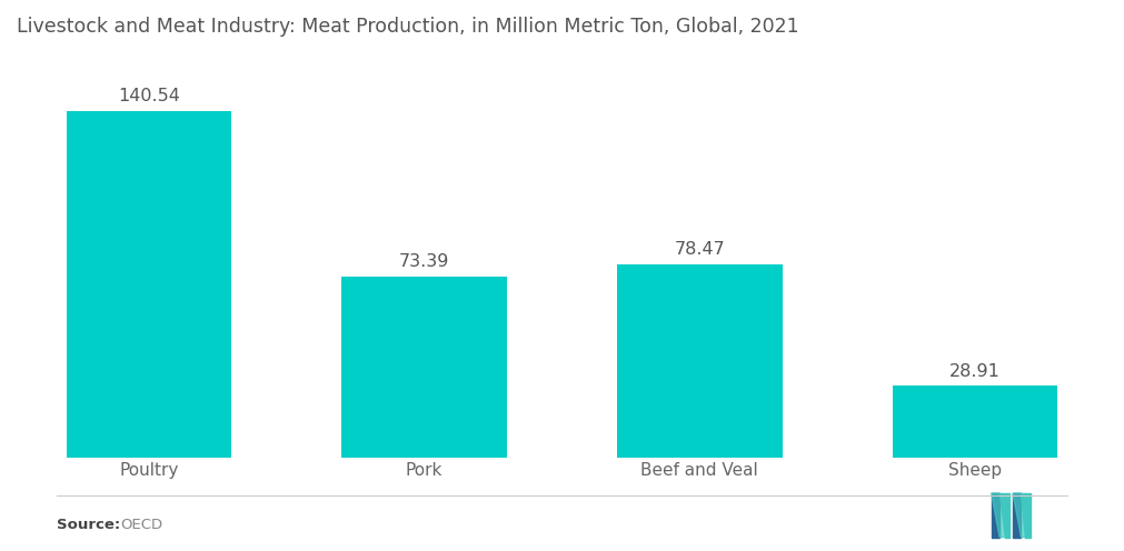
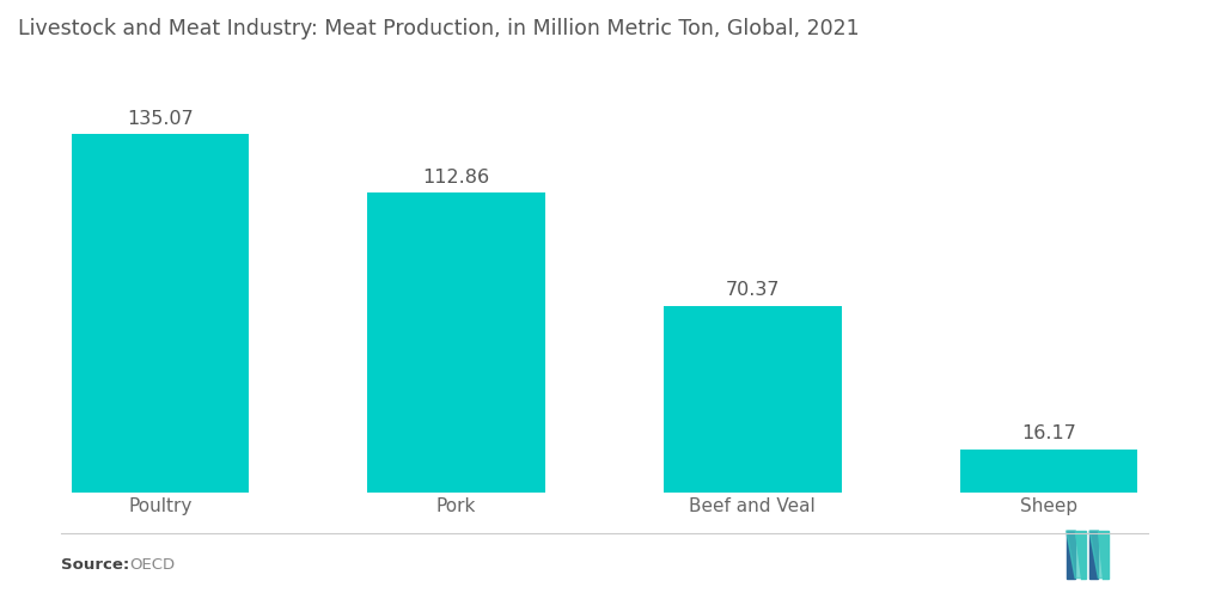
Poultry: 140.54 -> 135.07
Pork: 73.39 -> 112.86
Beef and Veal: 78.47 -> 70.37
Sheep: 28.91 -> 16.17
